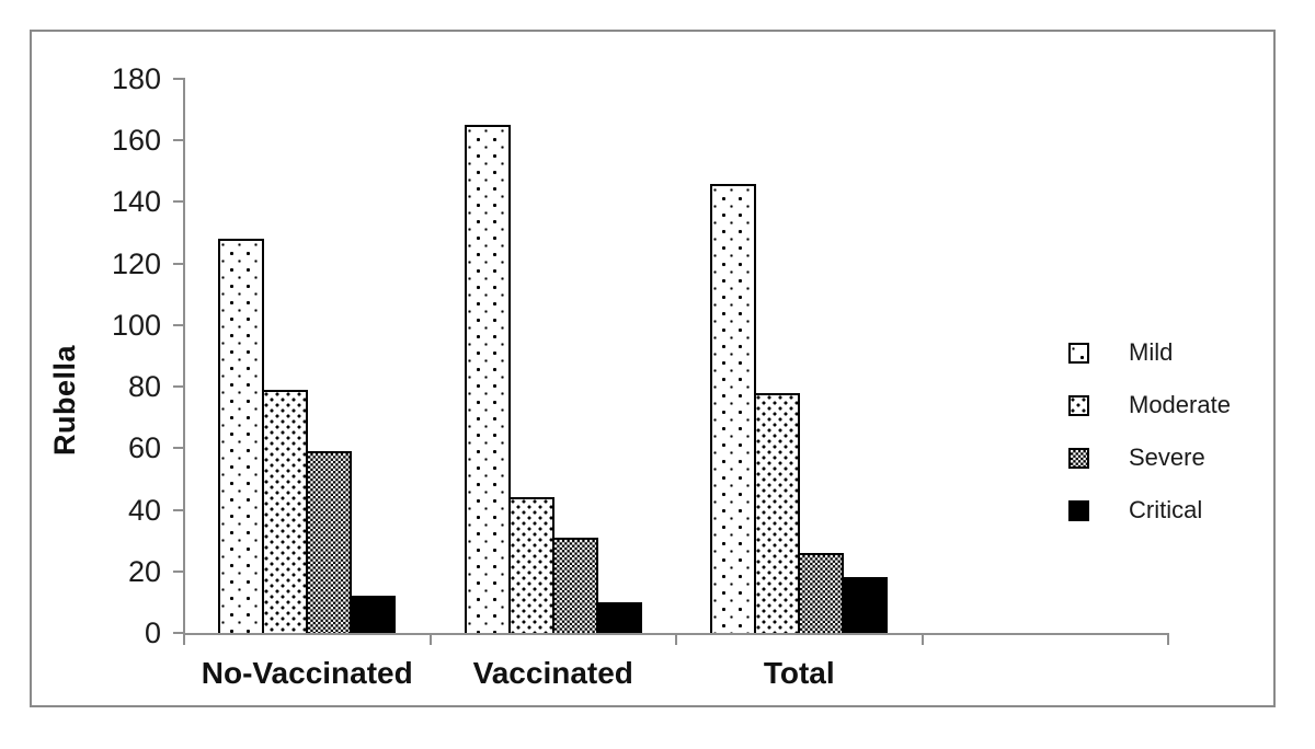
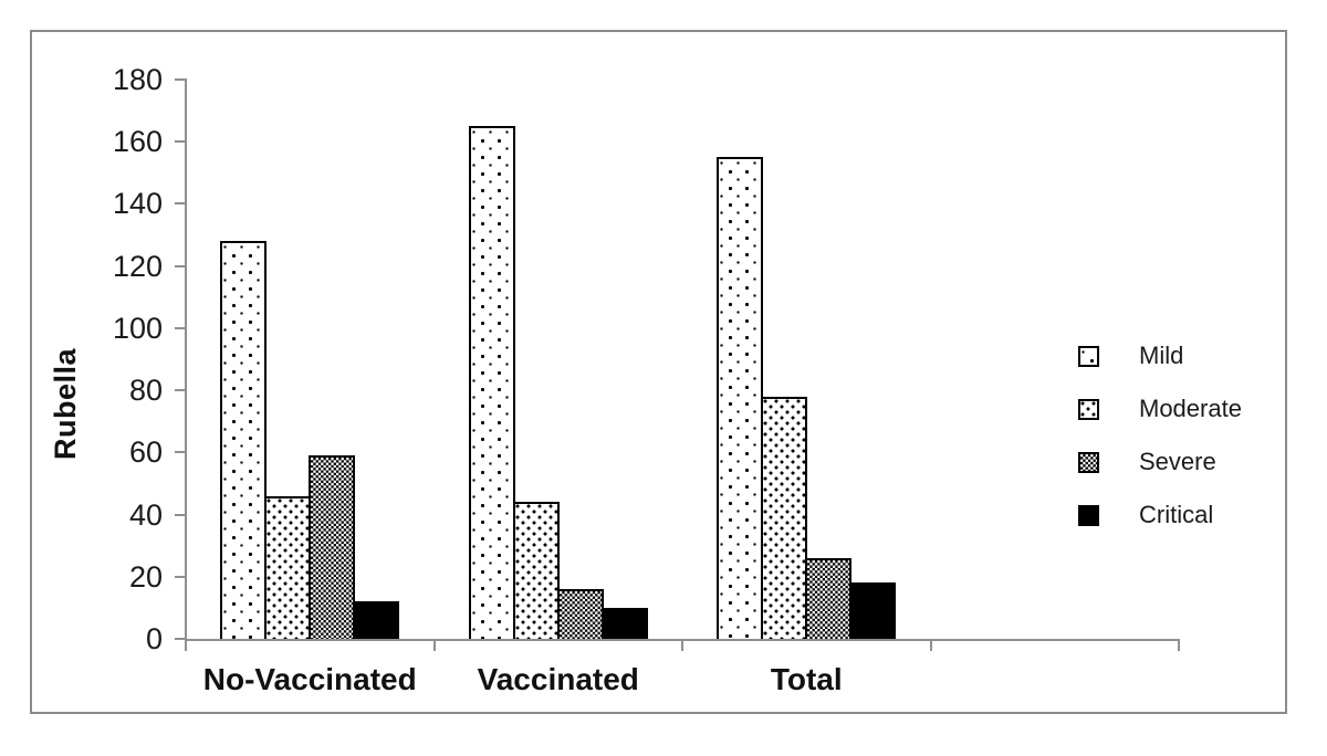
Moderate/No-Vaccinated: 79 -> 46
Severe/Vaccinated: 31 -> 16
Mild/Total: 146 -> 155
